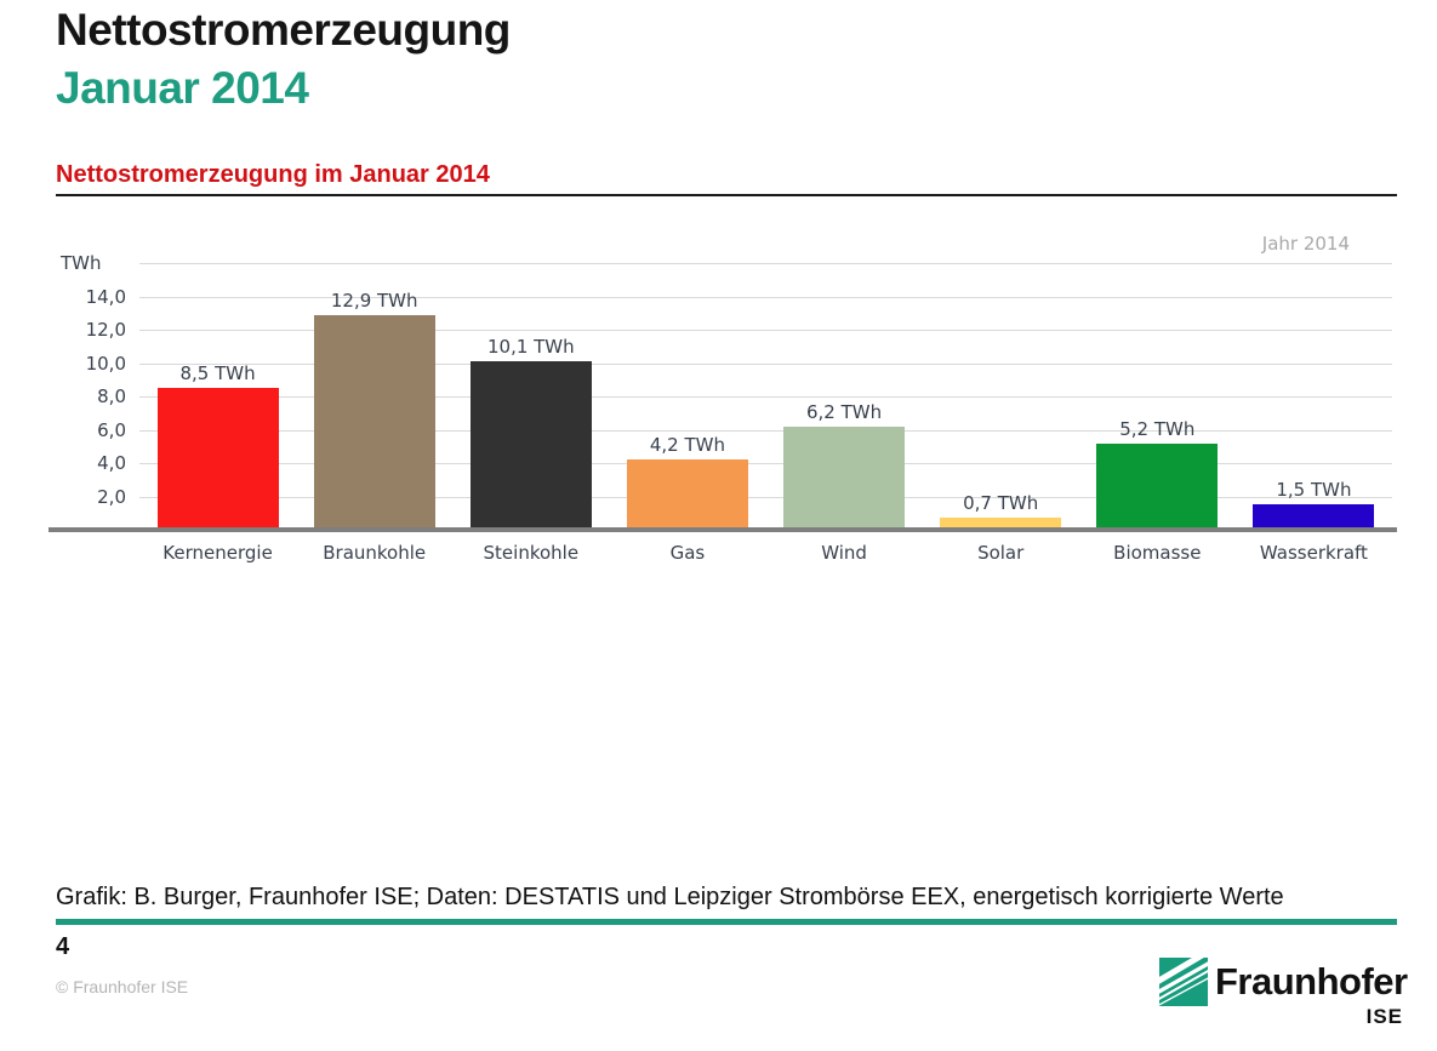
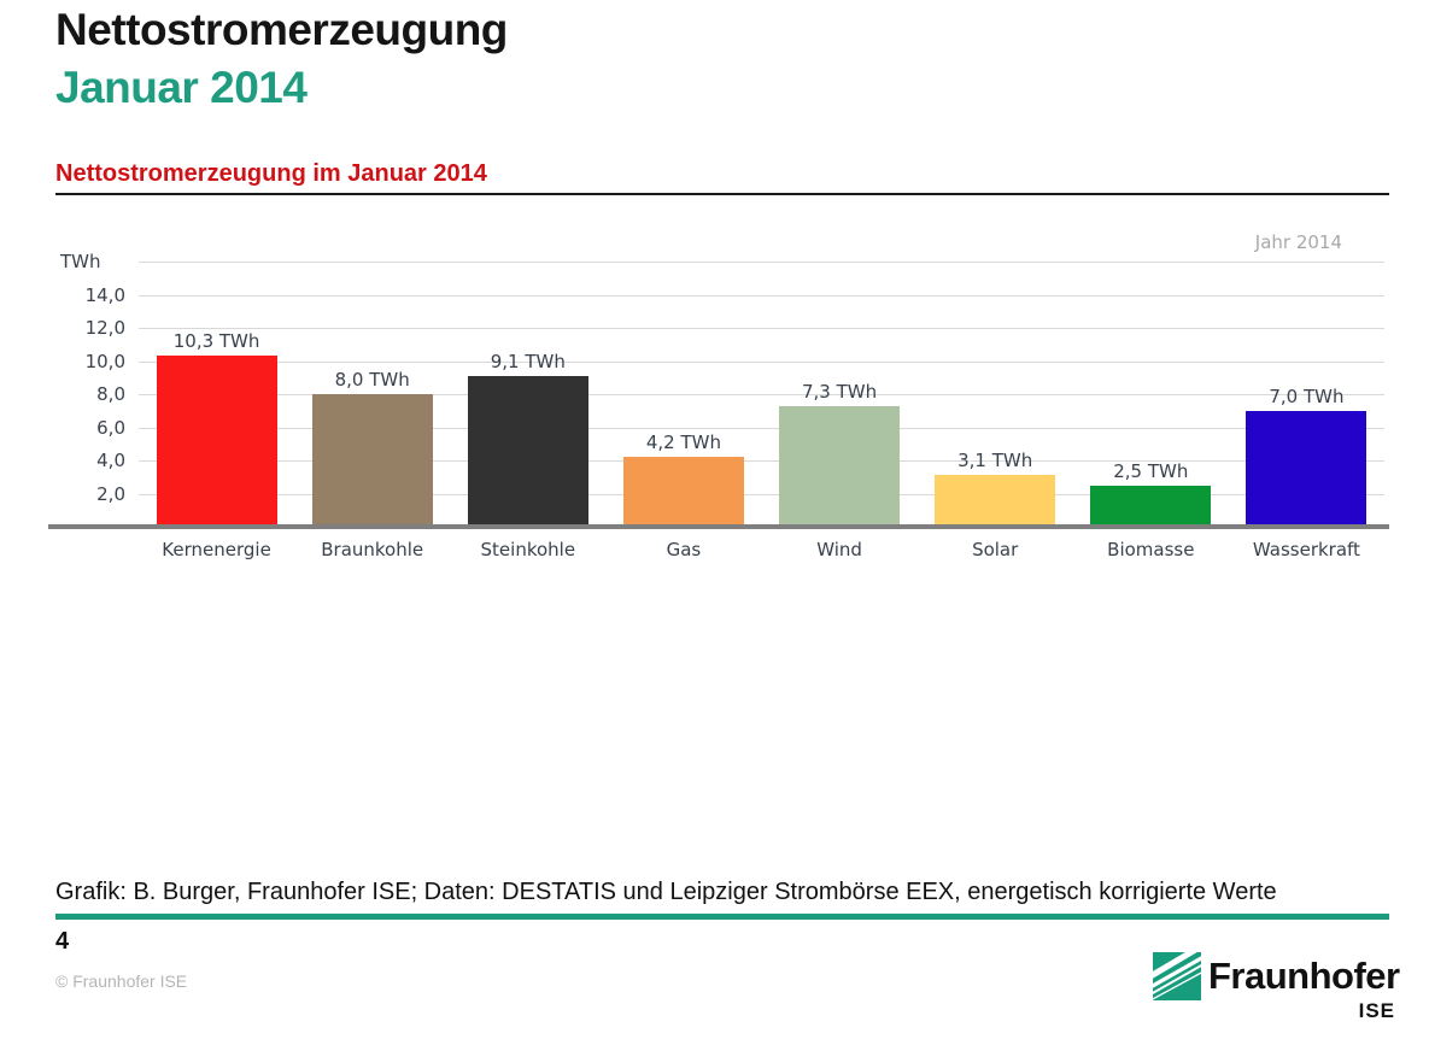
Kernenergie: 8,5 -> 10,3
Braunkohle: 12,9 -> 8,0
Steinkohle: 10,1 -> 9,1
Wind: 6,2 -> 7,3
Solar: 0,7 -> 3,1
Biomasse: 5,2 -> 2,5
Wasserkraft: 1,5 -> 7,0
